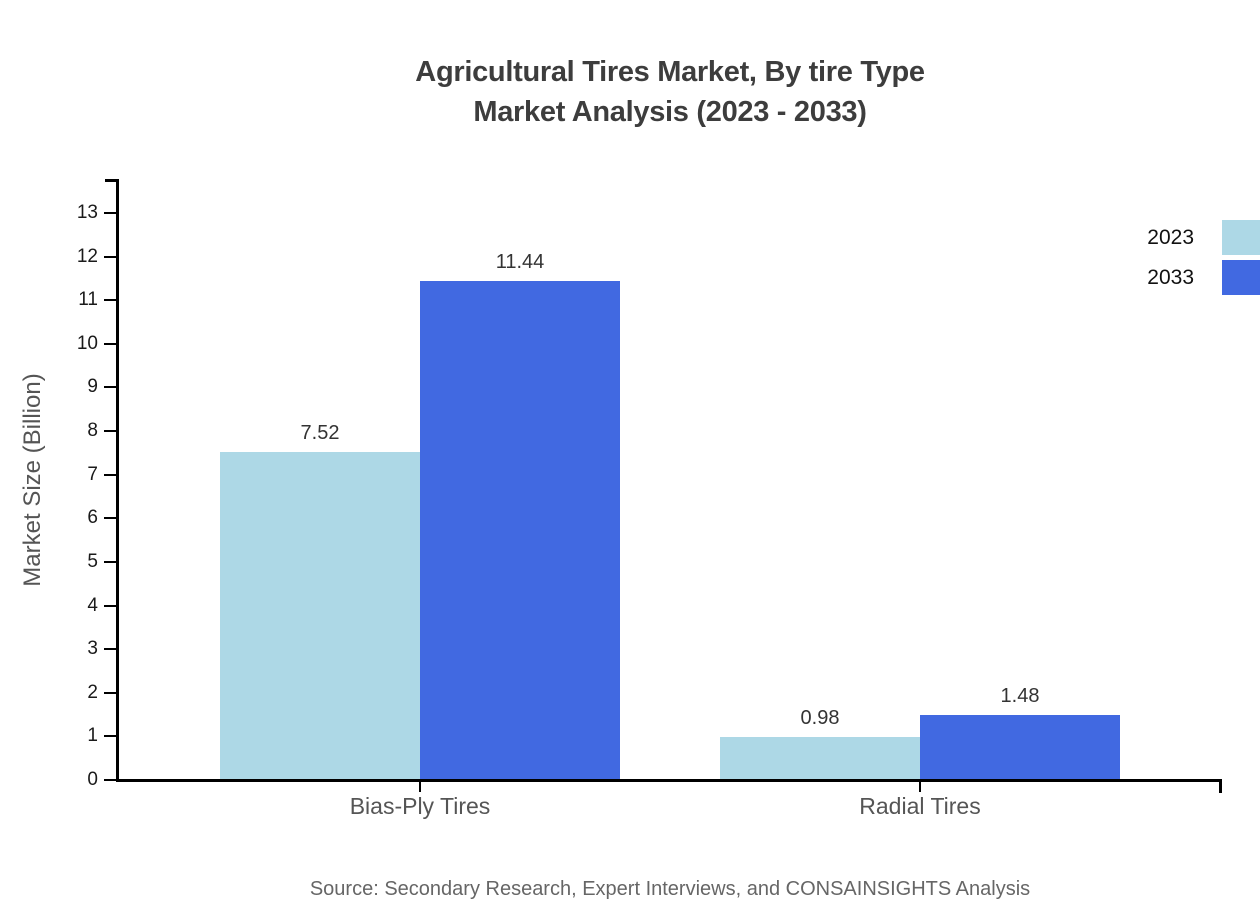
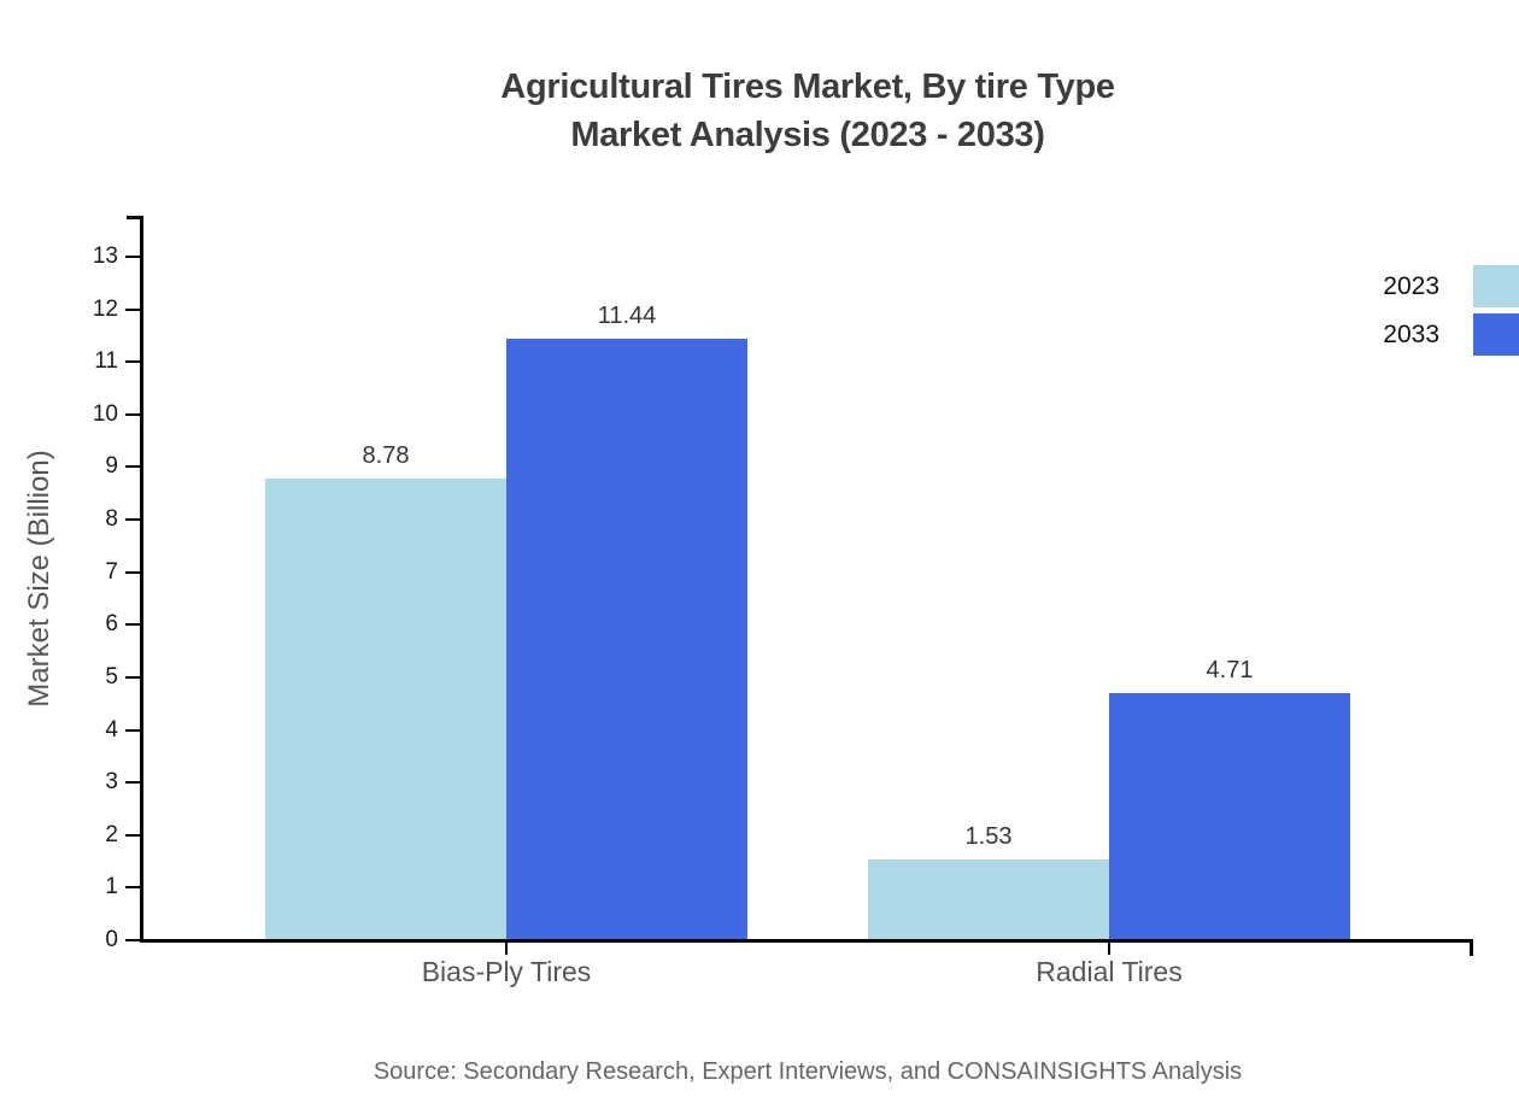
2023/Bias-Ply Tires: 7.52 -> 8.78
2023/Radial Tires: 0.98 -> 1.53
2033/Radial Tires: 1.48 -> 4.71
